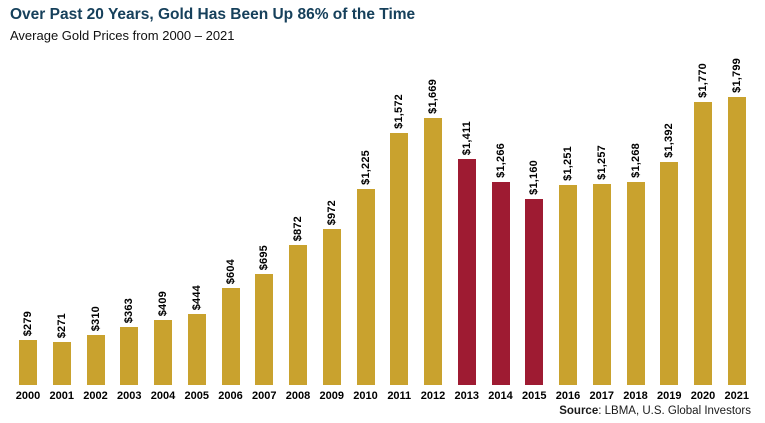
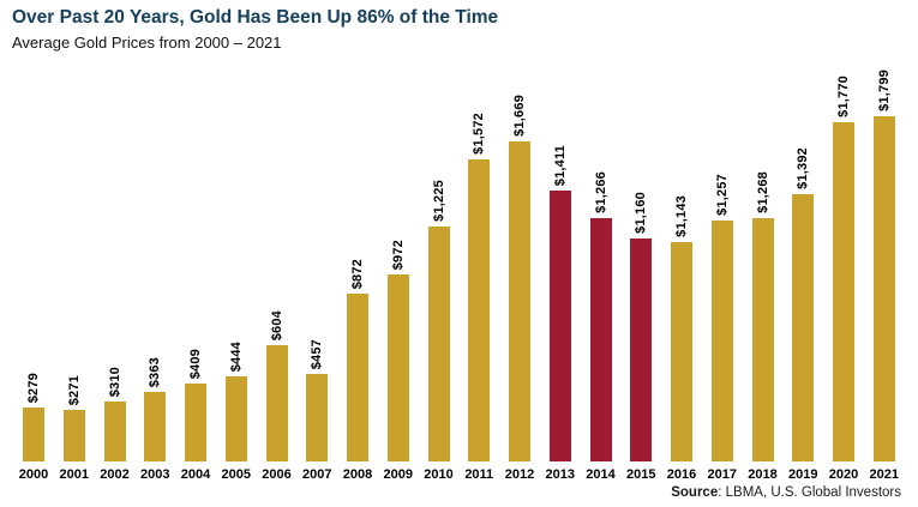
2007: $695 -> $457
2016: $1,251 -> $1,143
